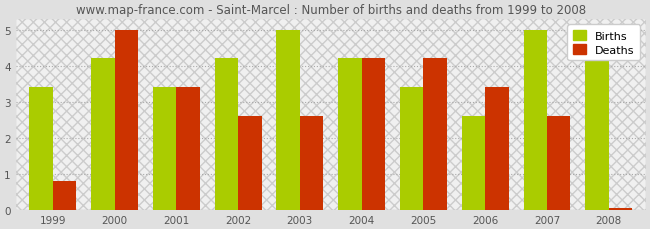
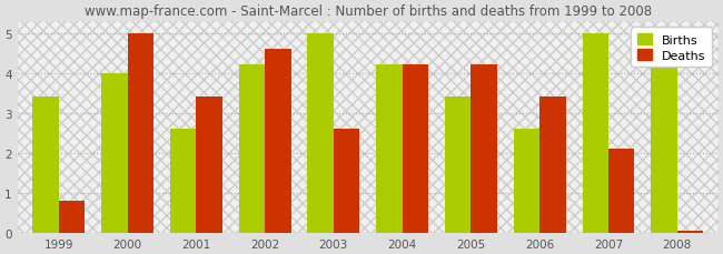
Births/2000: 4.2 -> 4.0
Births/2001: 3.4 -> 2.6
Deaths/2002: 2.60 -> 4.60
Deaths/2007: 2.60 -> 2.10
